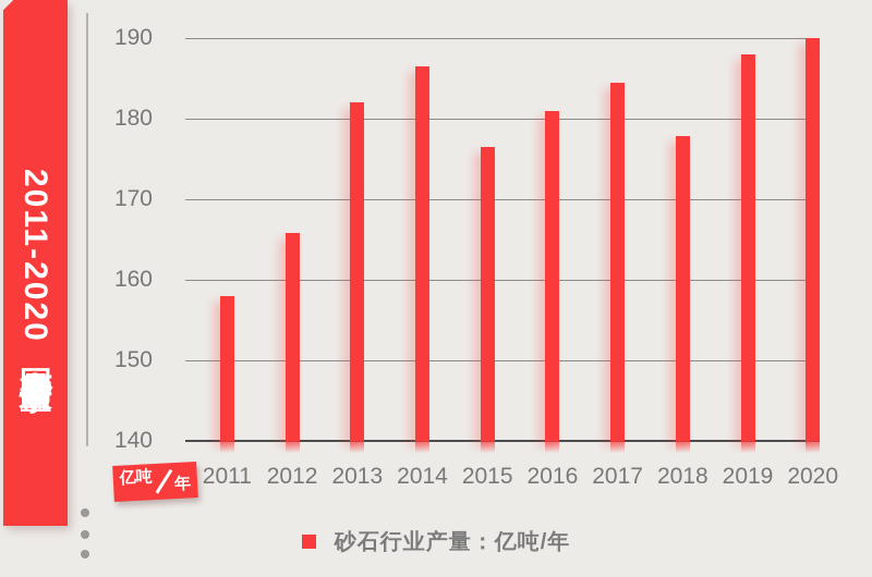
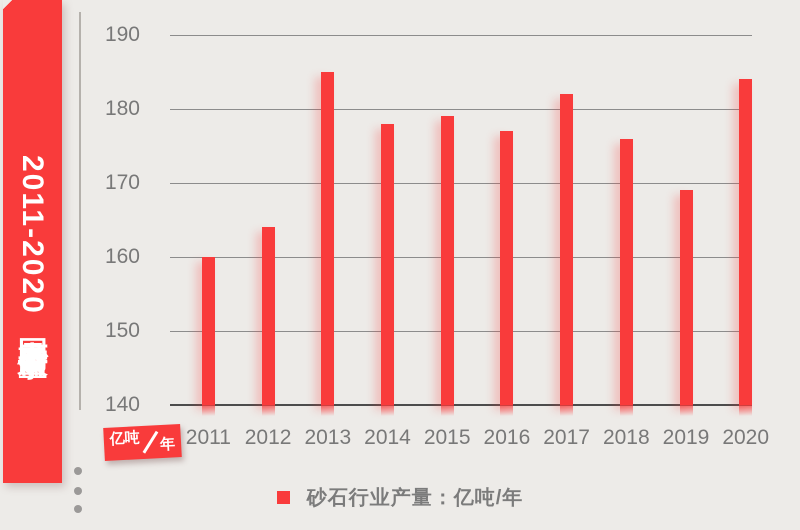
2011: 158 -> 160
2012: 166 -> 164
2013: 182 -> 185
2014: 186 -> 178
2015: 176 -> 179
2016: 181 -> 177
2017: 184 -> 182
2018: 178 -> 176
2019: 188 -> 169
2020: 190 -> 184
